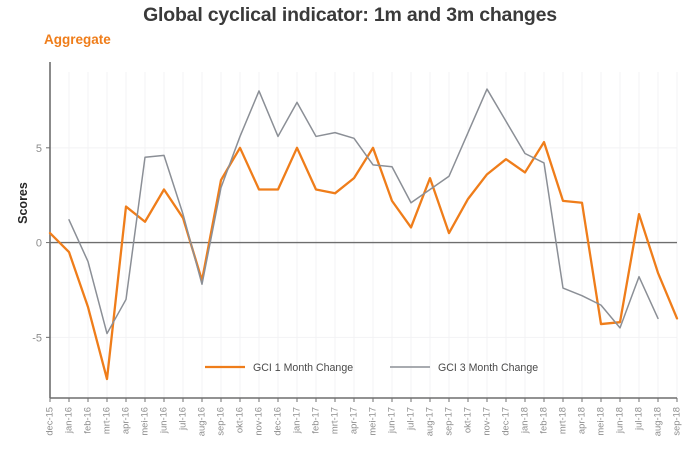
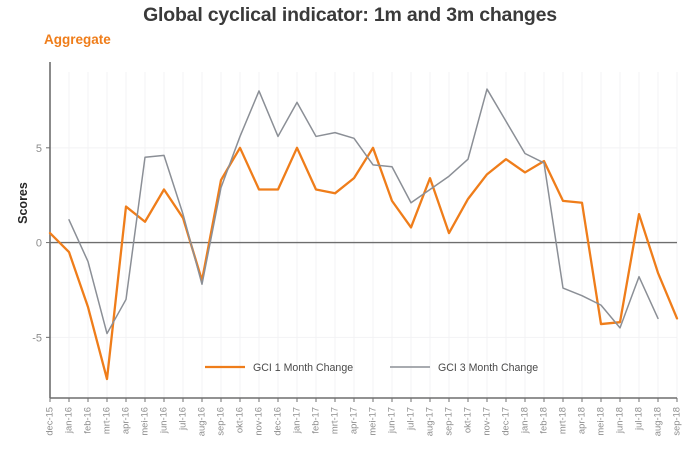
GCI 3 Month Change/okt-17: 5.8 -> 4.4
GCI 1 Month Change/feb-18: 5.3 -> 4.3
